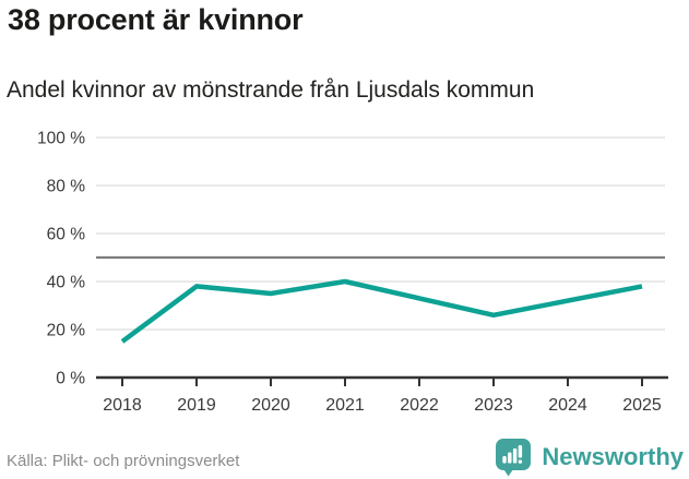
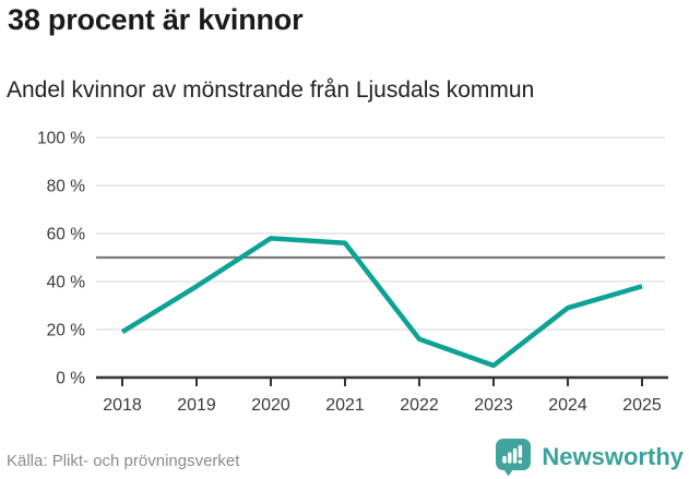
2018: 15% -> 19%
2020: 35% -> 58%
2021: 40% -> 56%
2022: 33% -> 16%
2023: 26% -> 5%
2024: 32% -> 29%
